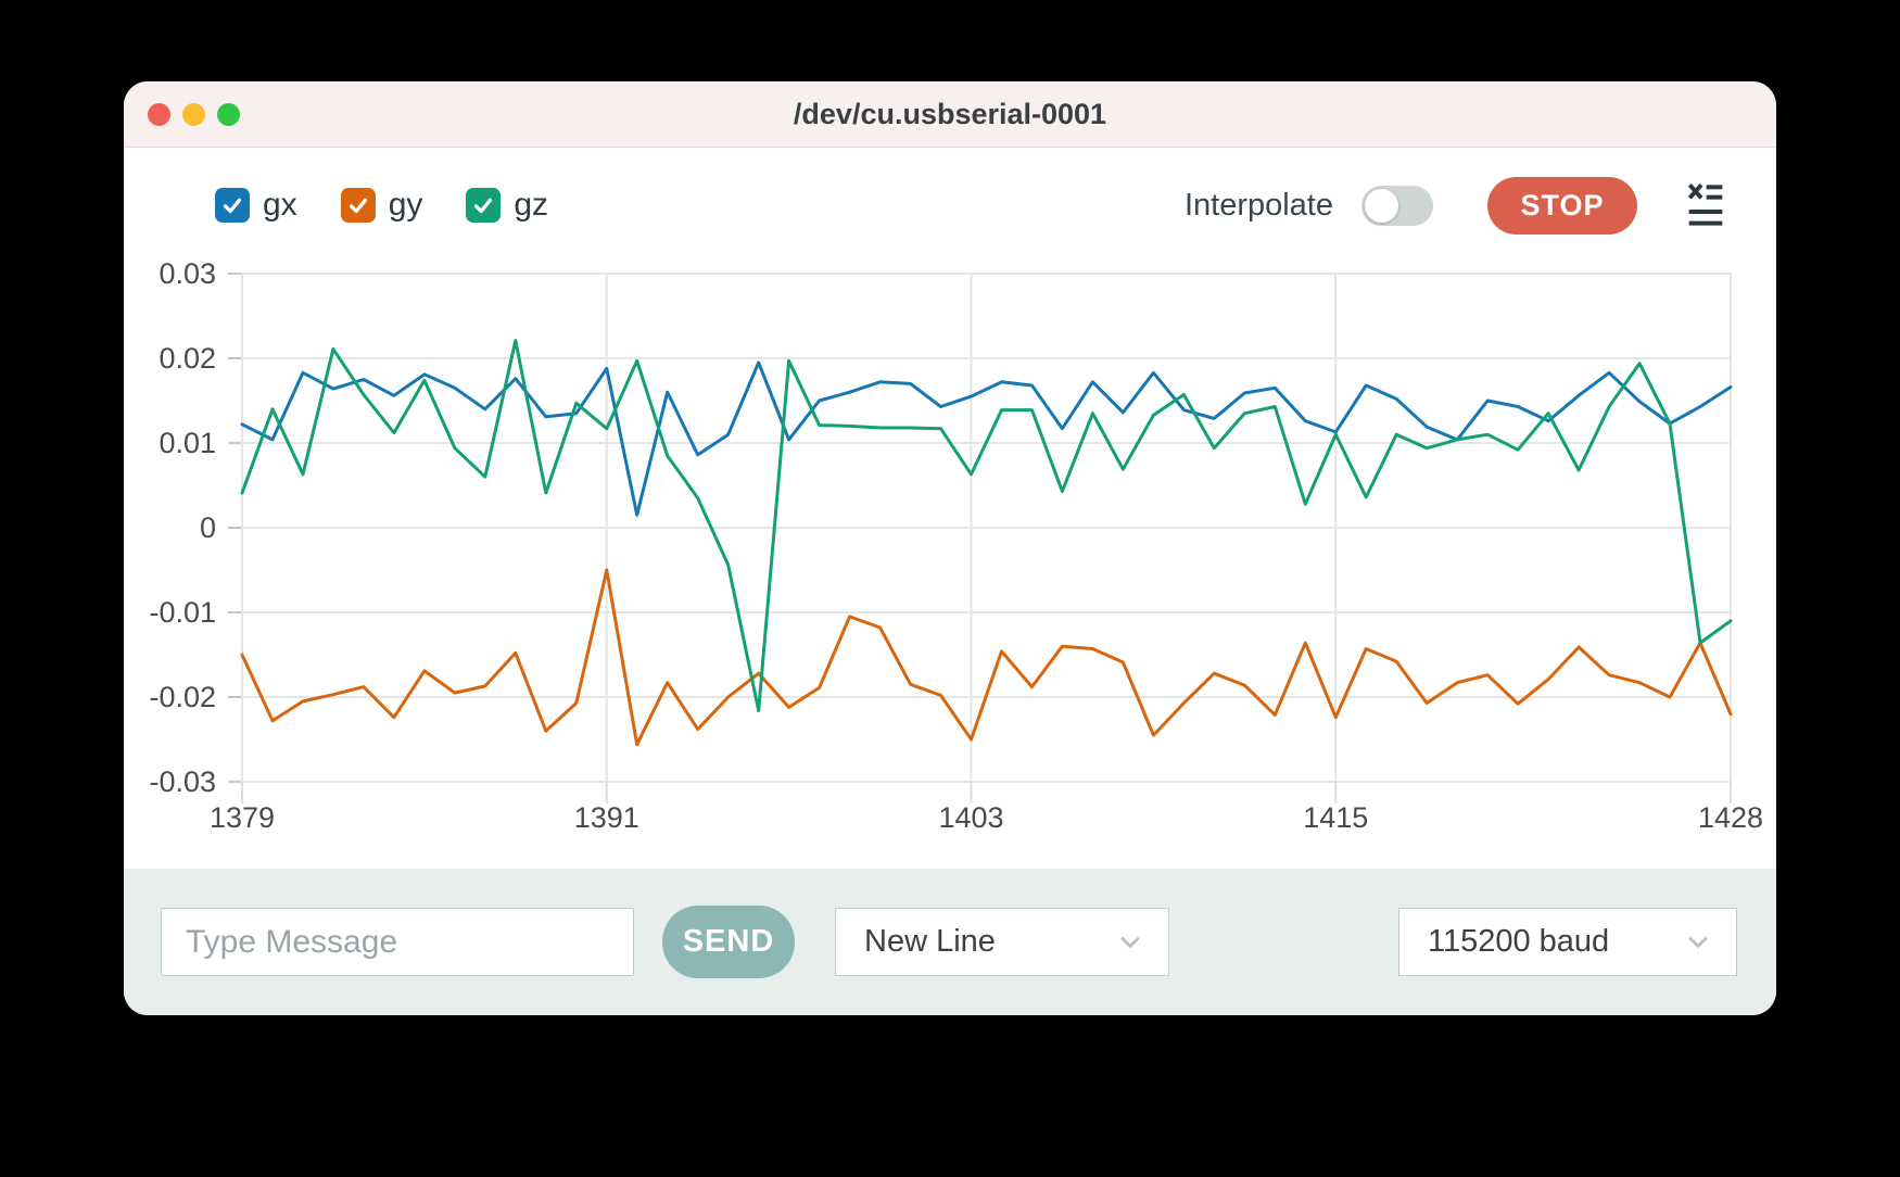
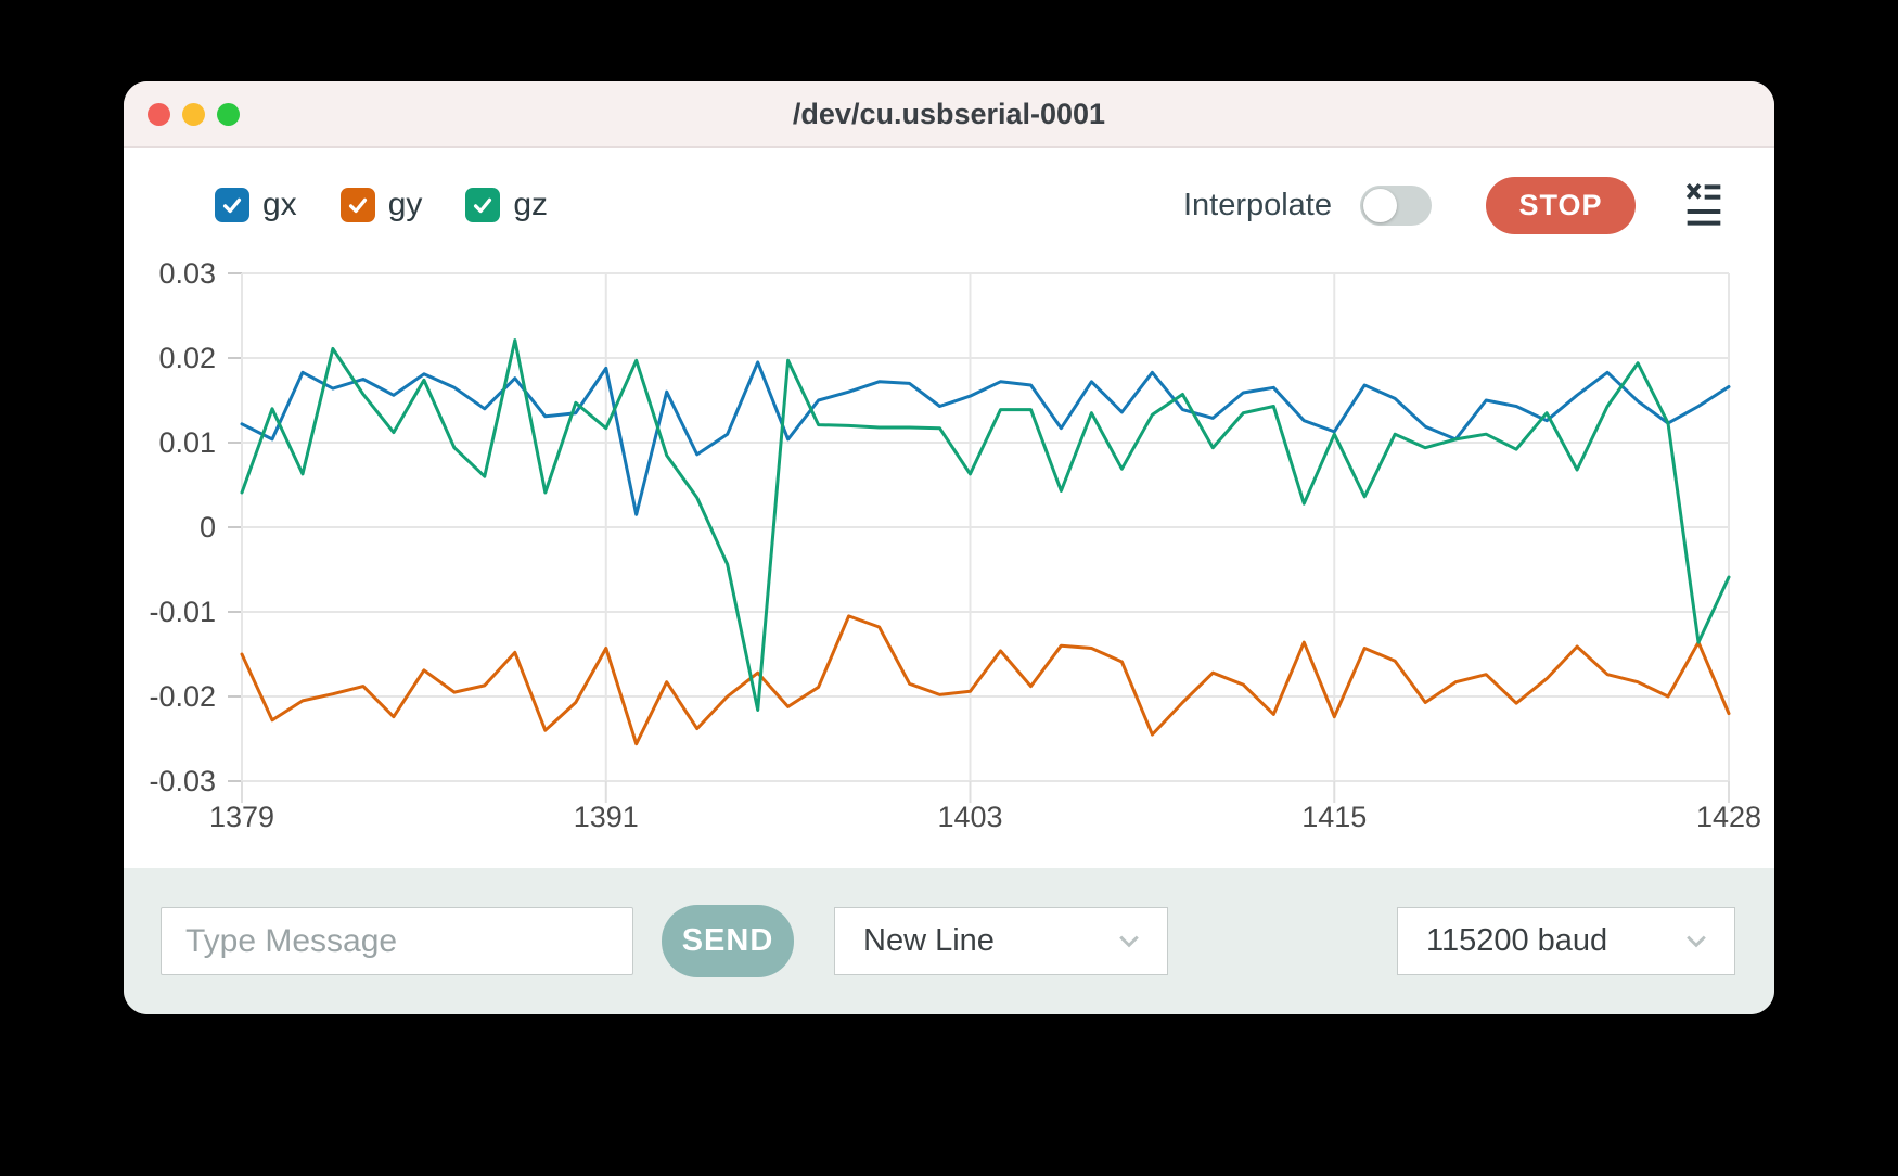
gy/1391: -0.005 -> -0.014
gy/1403: -0.025 -> -0.019
gz/1428: -0.011 -> -0.006
